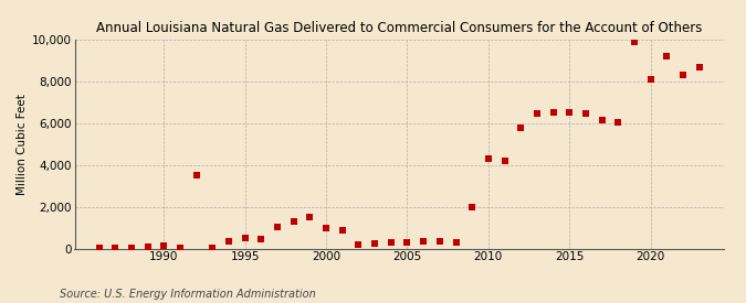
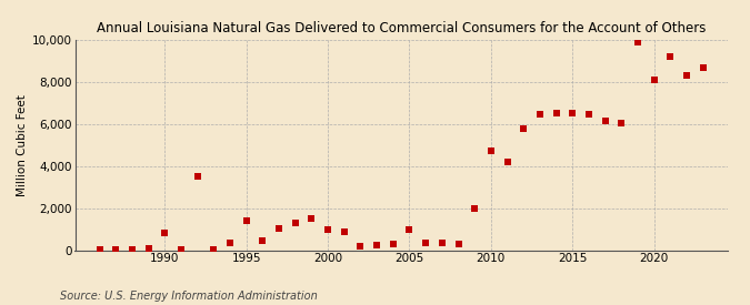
1990: 200 -> 800
1995: 500 -> 1,400
2005: 300 -> 1,000
2010: 4,300 -> 4,700
